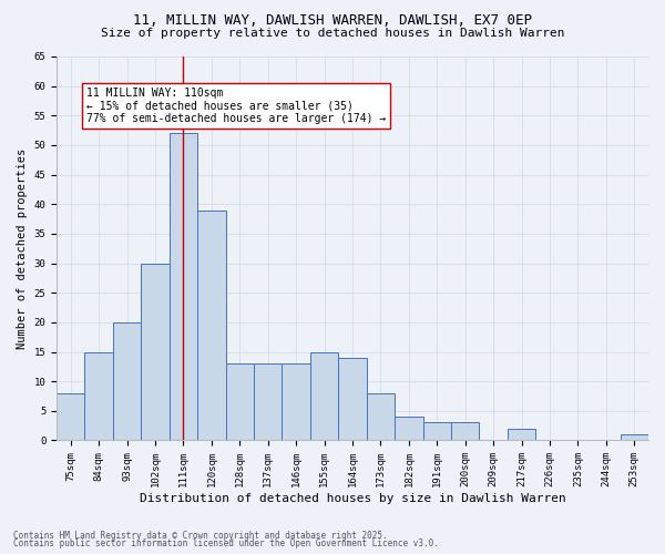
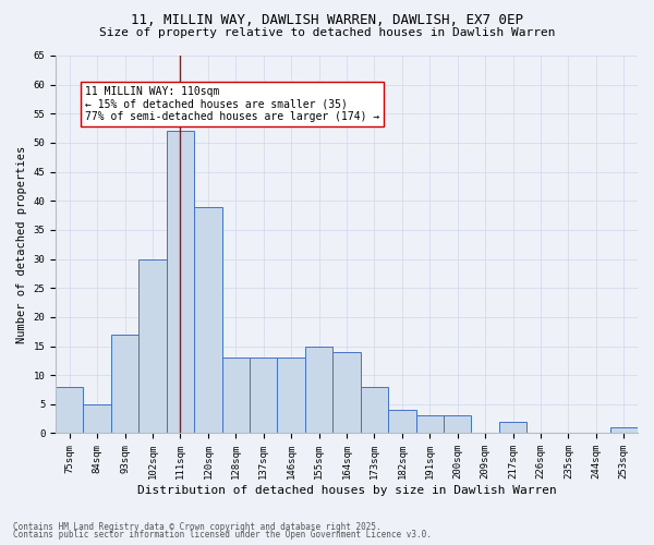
84sqm: 15 -> 5
93sqm: 20 -> 17
